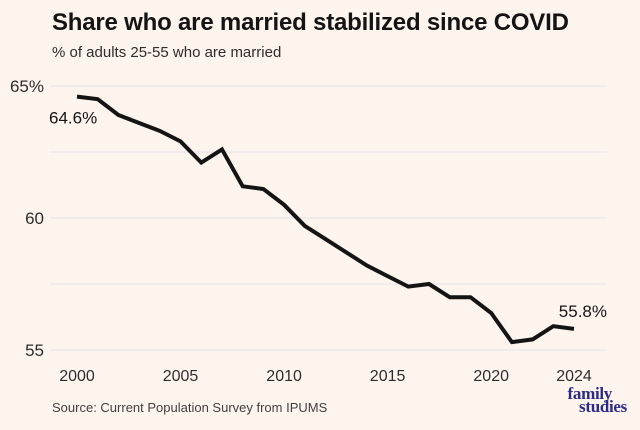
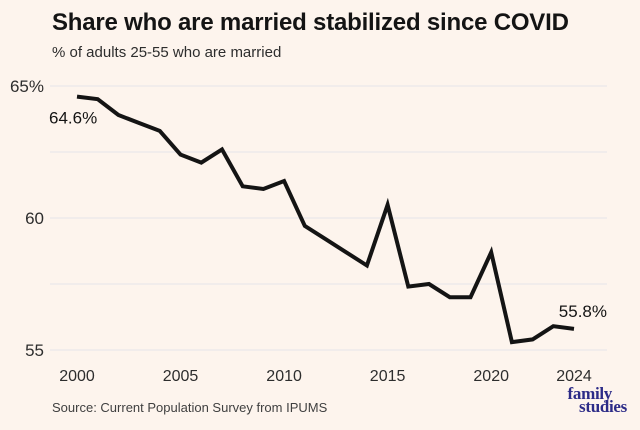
2005: 62.9% -> 62.4%
2010: 60.5% -> 61.4%
2015: 57.8% -> 60.5%
2020: 56.4% -> 58.7%
